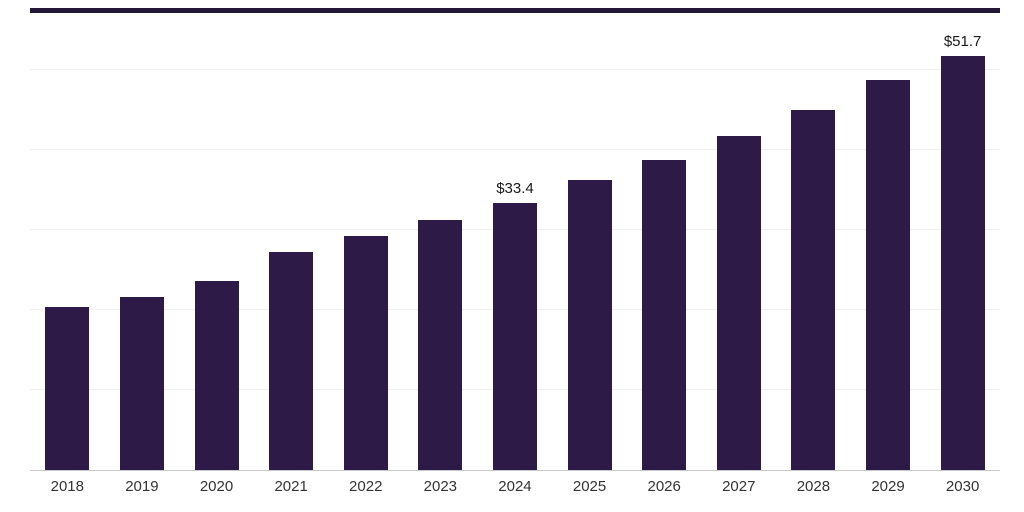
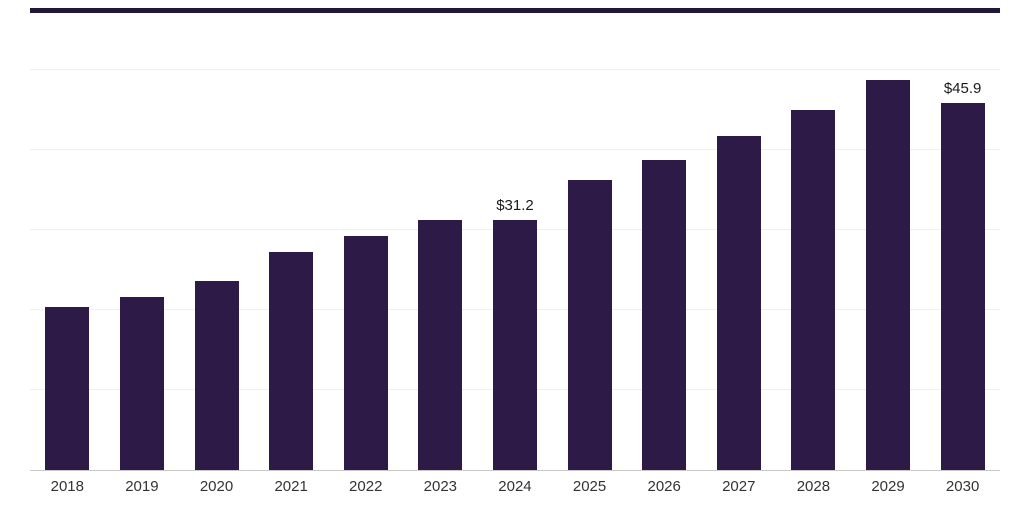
2024: $33.4 -> $31.2
2030: $51.7 -> $45.9
